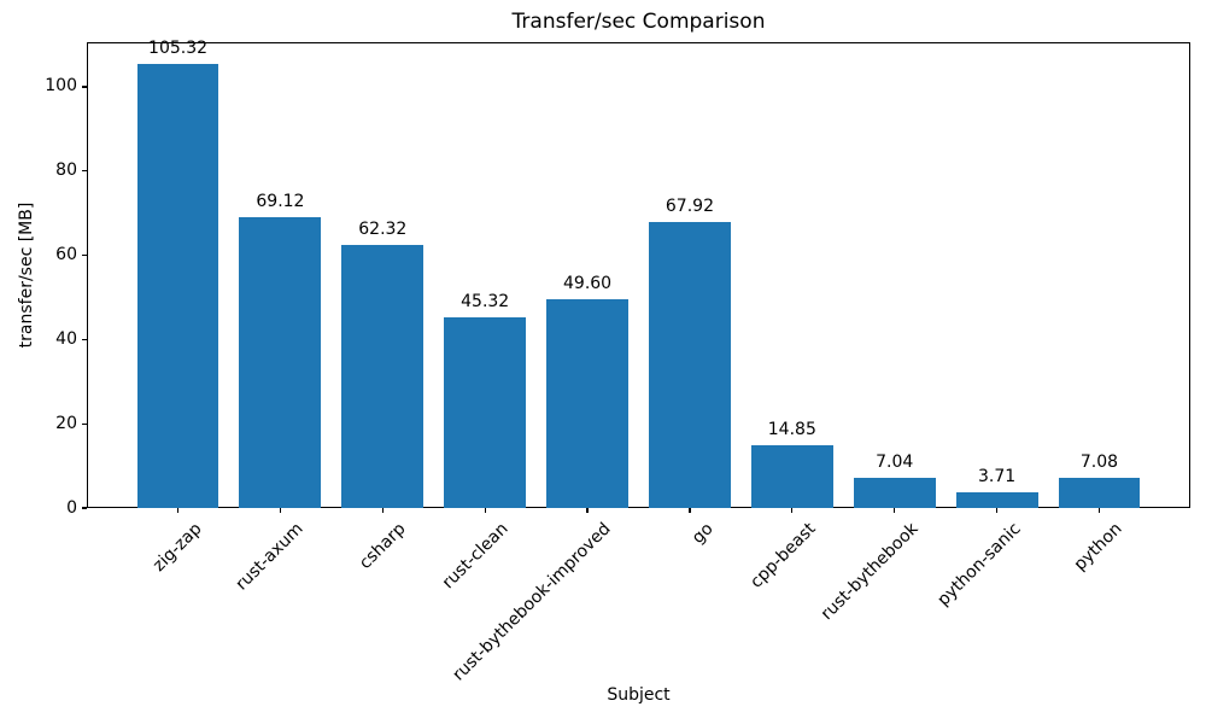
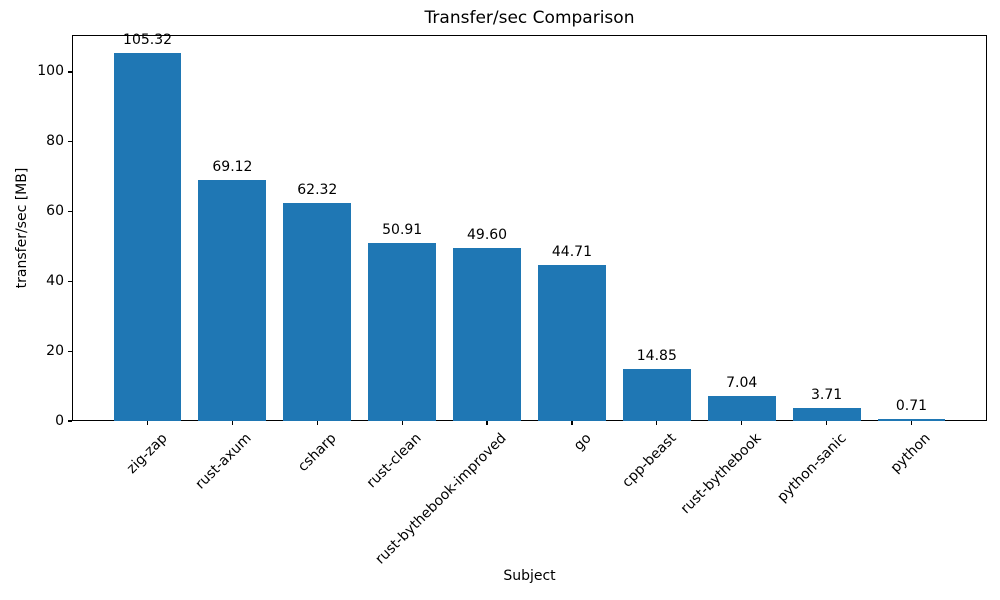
rust-clean: 45.32 -> 50.91
go: 67.92 -> 44.71
python: 7.08 -> 0.71
